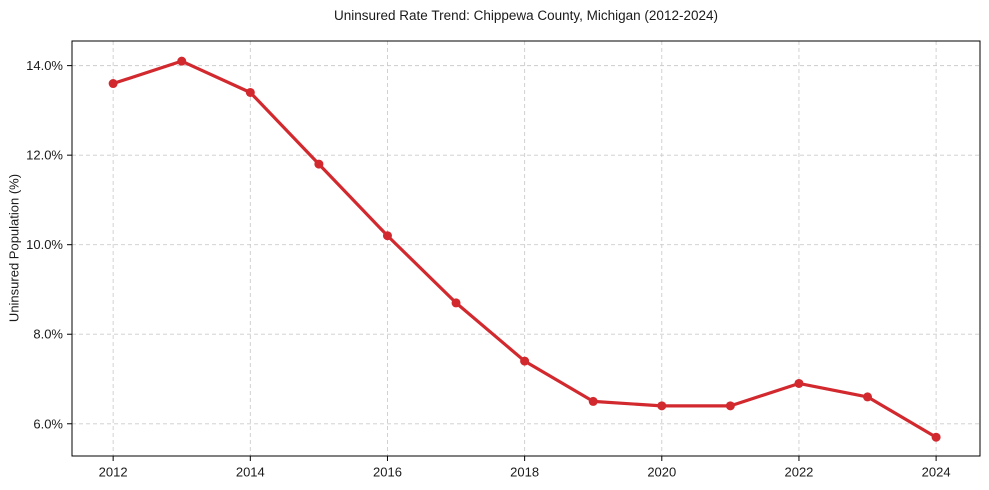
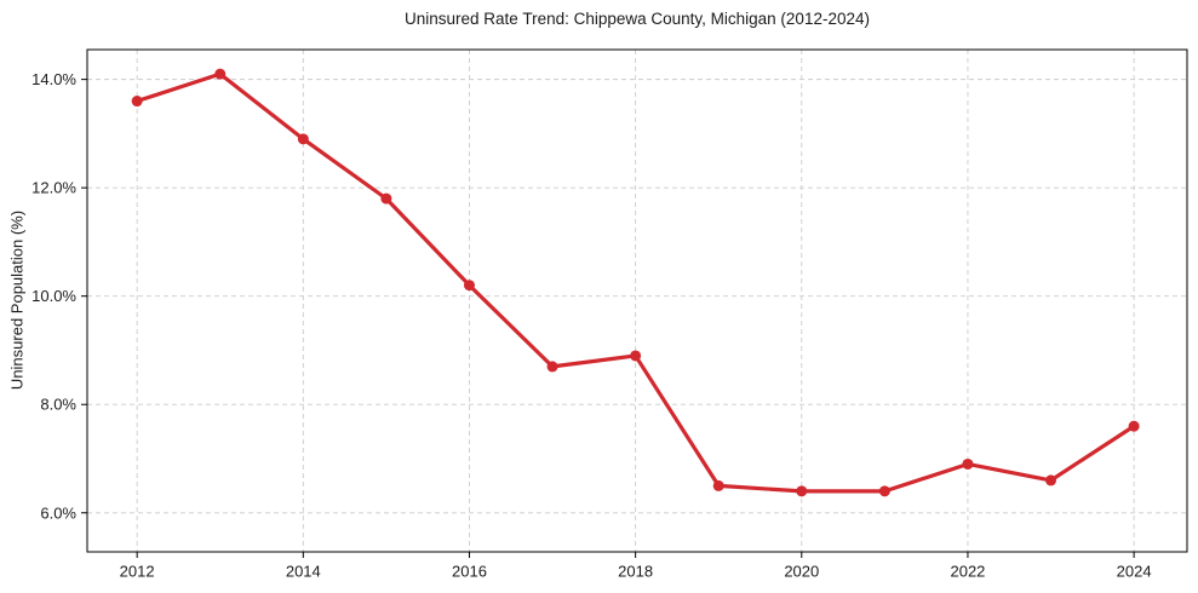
2014: 13.4% -> 12.9%
2018: 7.4% -> 8.9%
2024: 5.7% -> 7.6%
